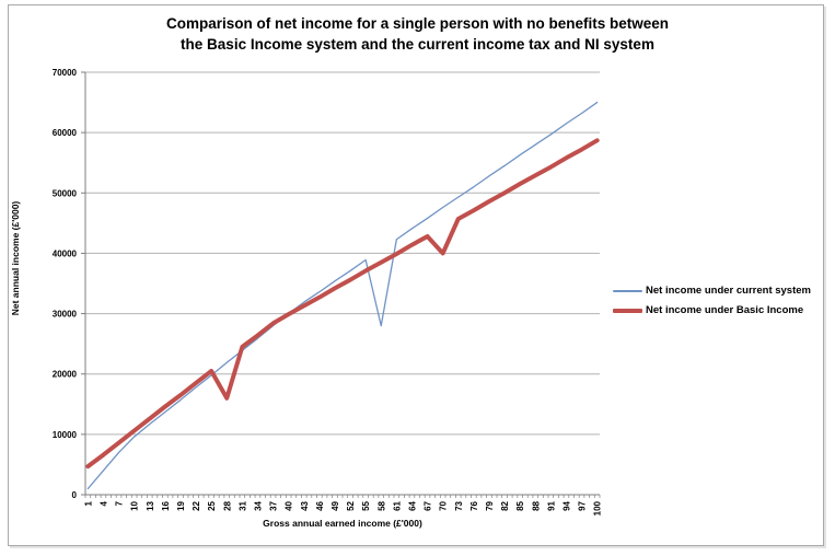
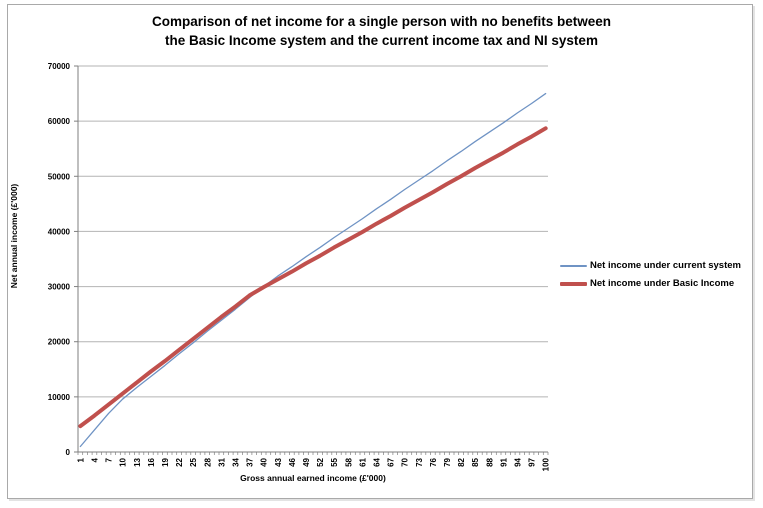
Net income under Basic Income/28: 16000 -> 22000
Net income under current system/58: 28000 -> 41000
Net income under Basic Income/70: 40000 -> 44000
